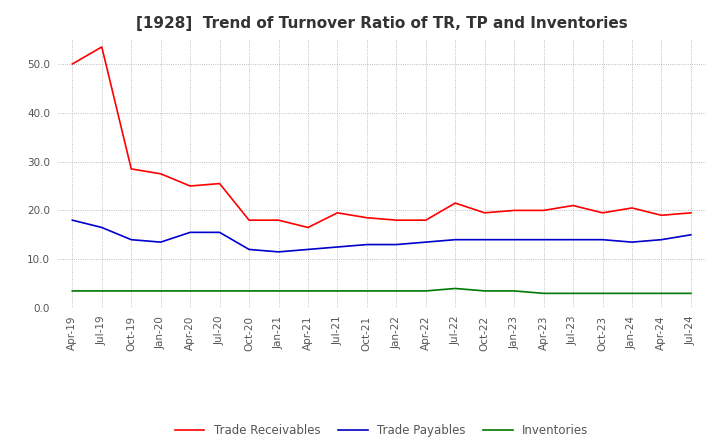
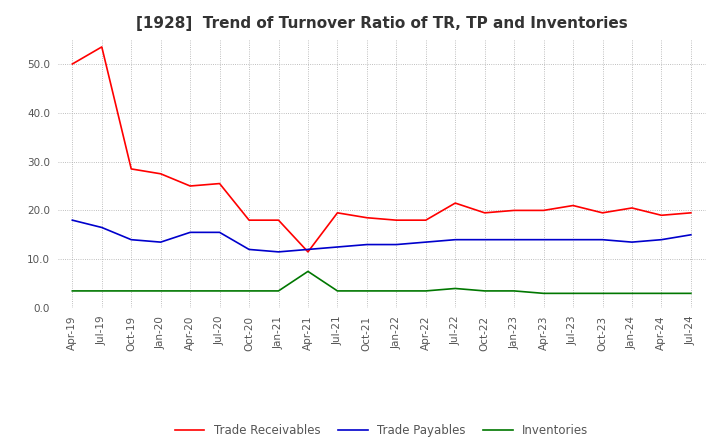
Trade Receivables/Apr-21: 16.5 -> 11.5
Inventories/Apr-21: 3.5 -> 7.5
